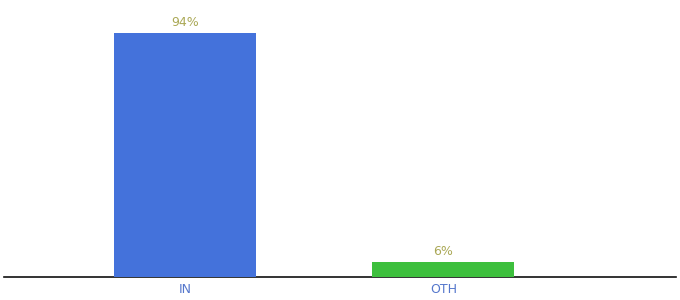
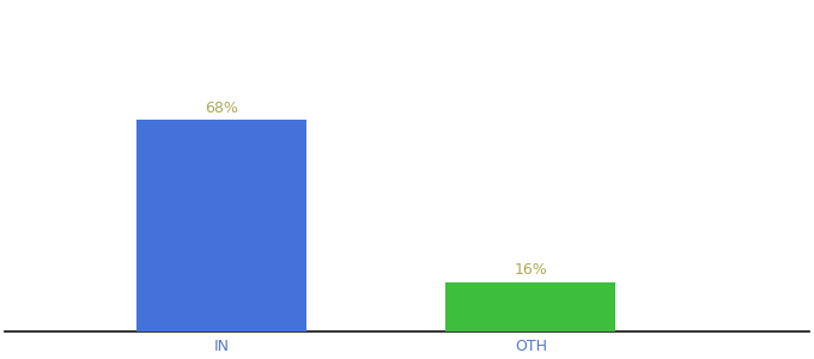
IN: 94% -> 68%
OTH: 6% -> 16%
